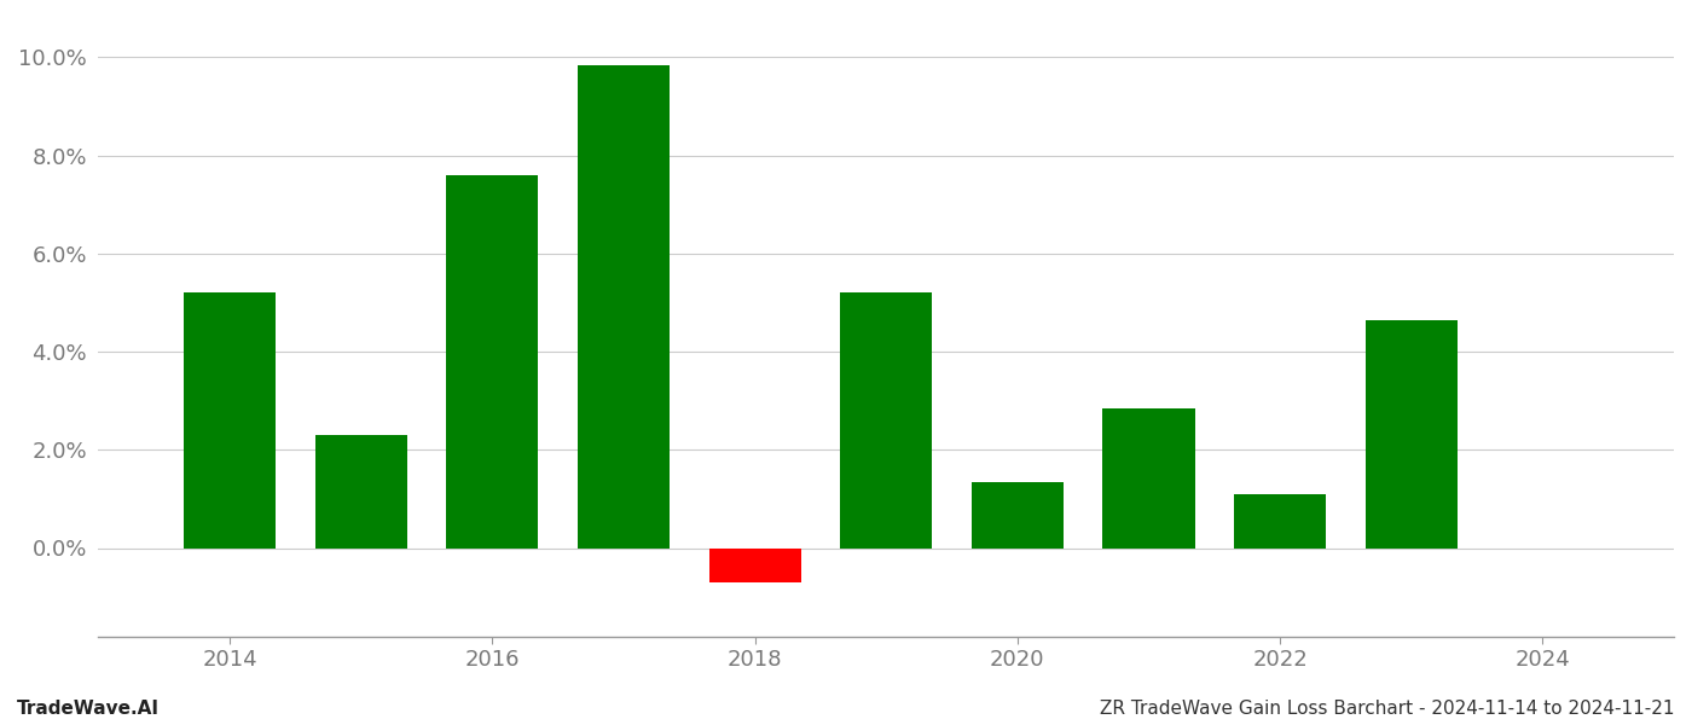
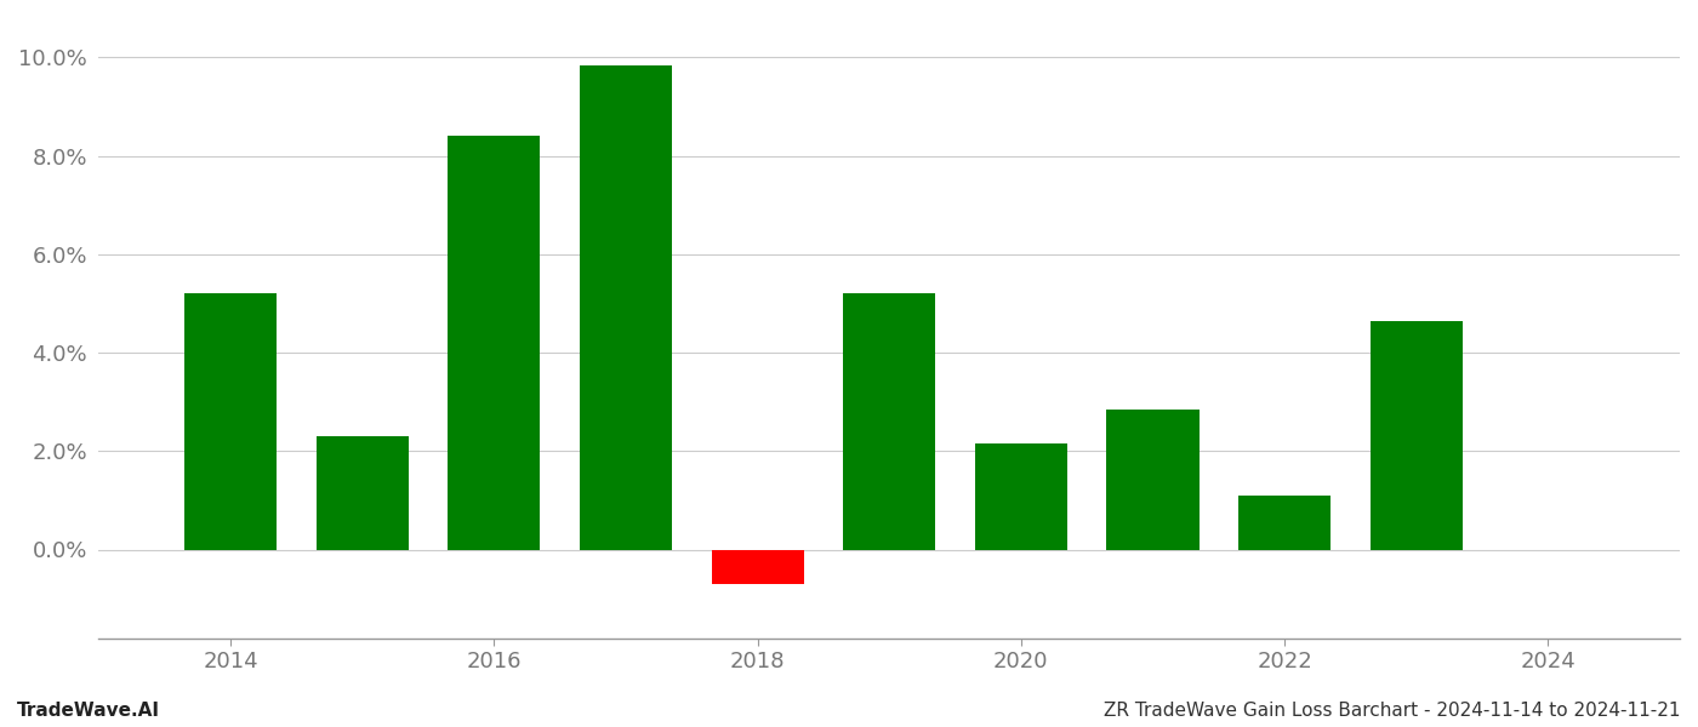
2016: 7.60% -> 8.40%
2020: 1.35% -> 2.15%
